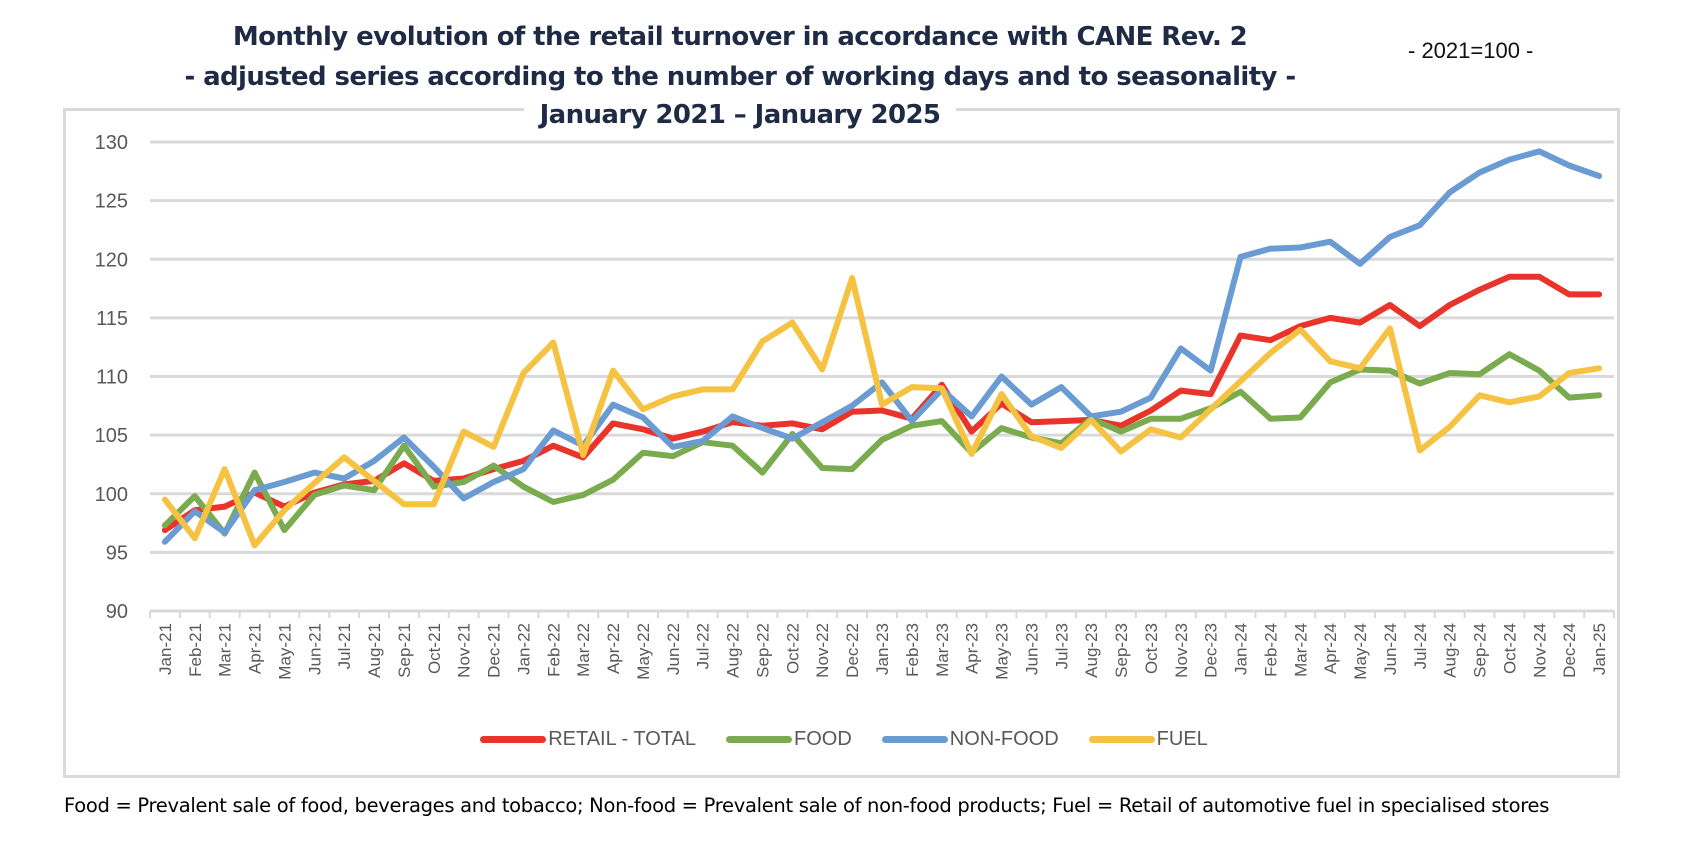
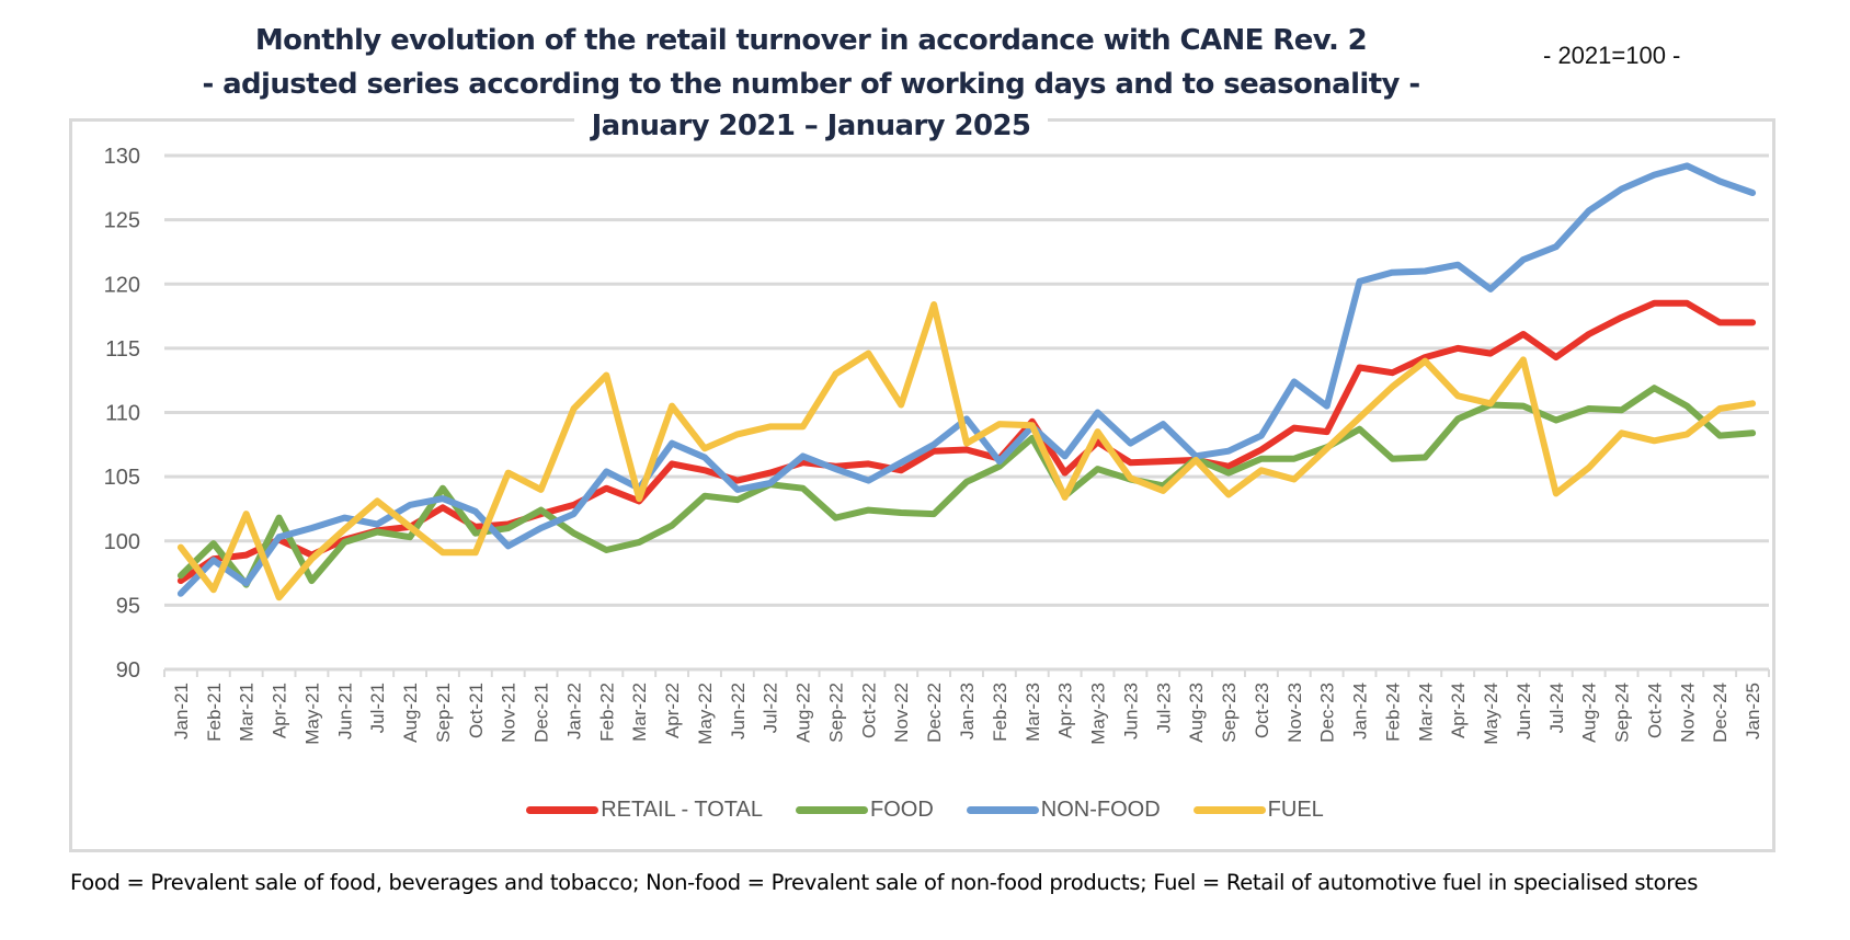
NON-FOOD/Sep-21: 104.8 -> 103.3
FOOD/Oct-22: 105.1 -> 102.4
FOOD/Mar-23: 106.2 -> 108.0
